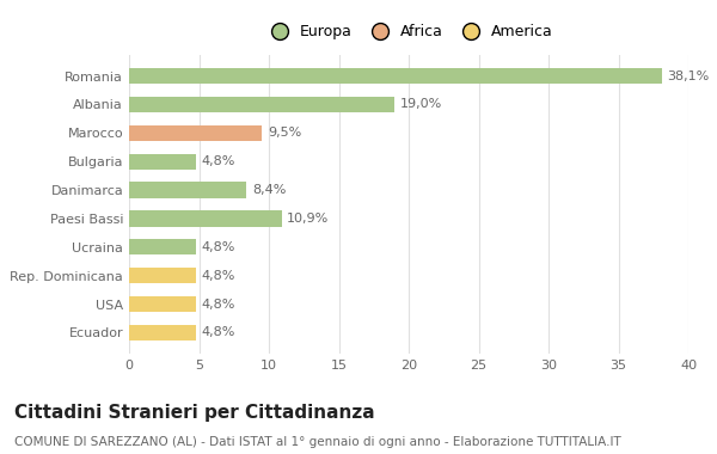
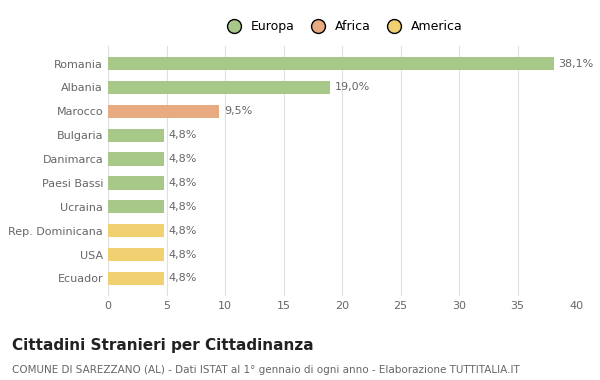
Danimarca: 8,4% -> 4,8%
Paesi Bassi: 10,9% -> 4,8%
